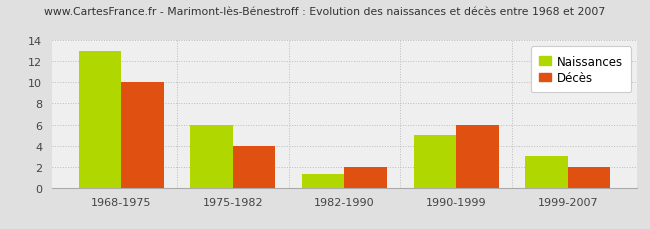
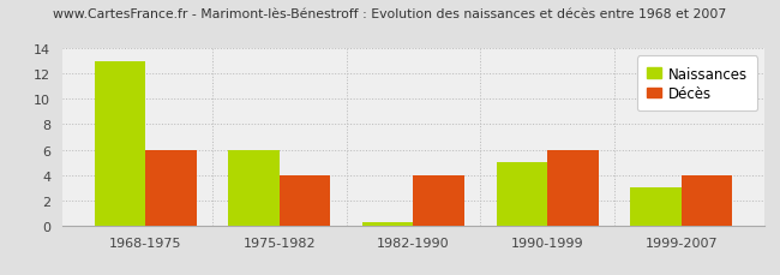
Décès/1968-1975: 10 -> 6
Naissances/1982-1990: 1.3 -> 0.2
Décès/1982-1990: 2 -> 4
Décès/1999-2007: 2 -> 4
